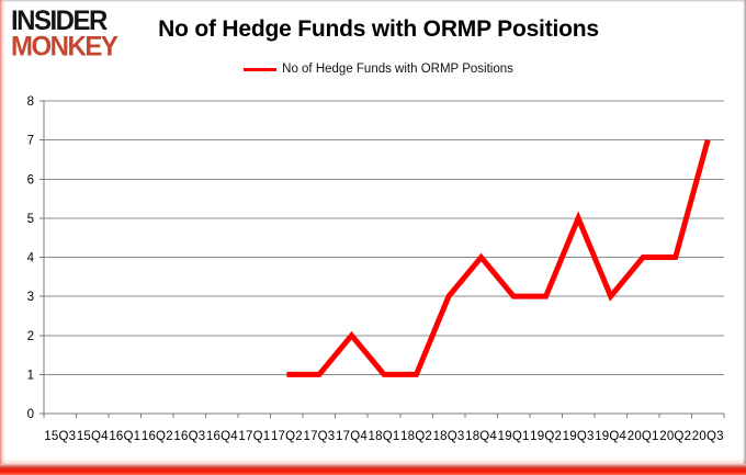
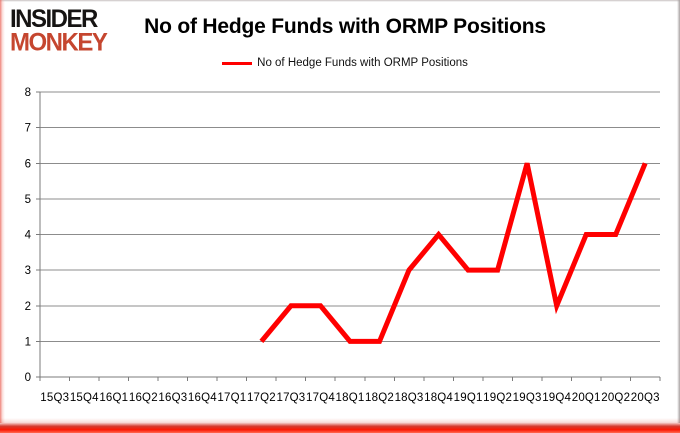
17Q3: 1 -> 2
19Q3: 5 -> 6
19Q4: 3 -> 2
20Q3: 7 -> 6
